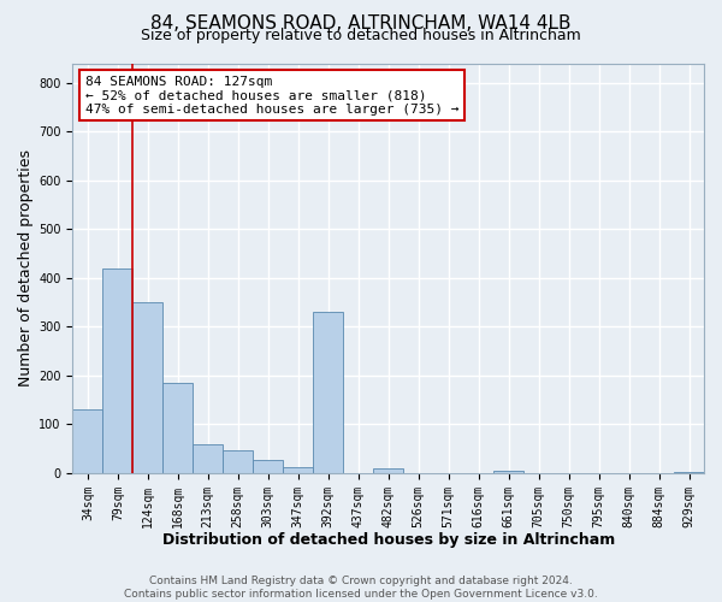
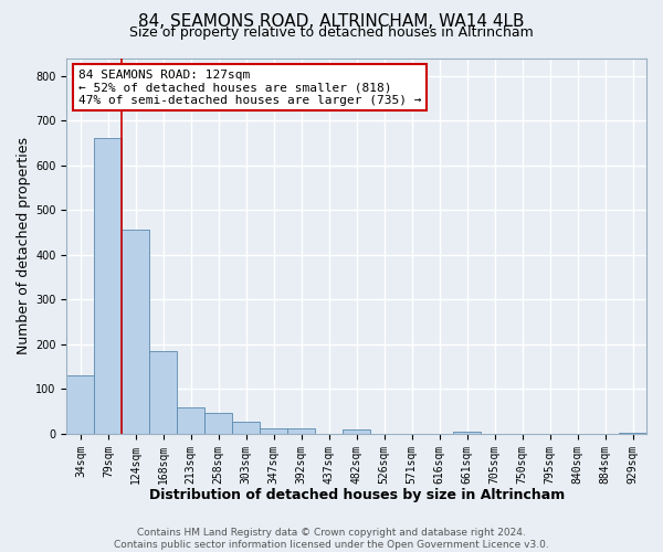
79sqm: 420 -> 660
124sqm: 350 -> 455
392sqm: 330 -> 13
